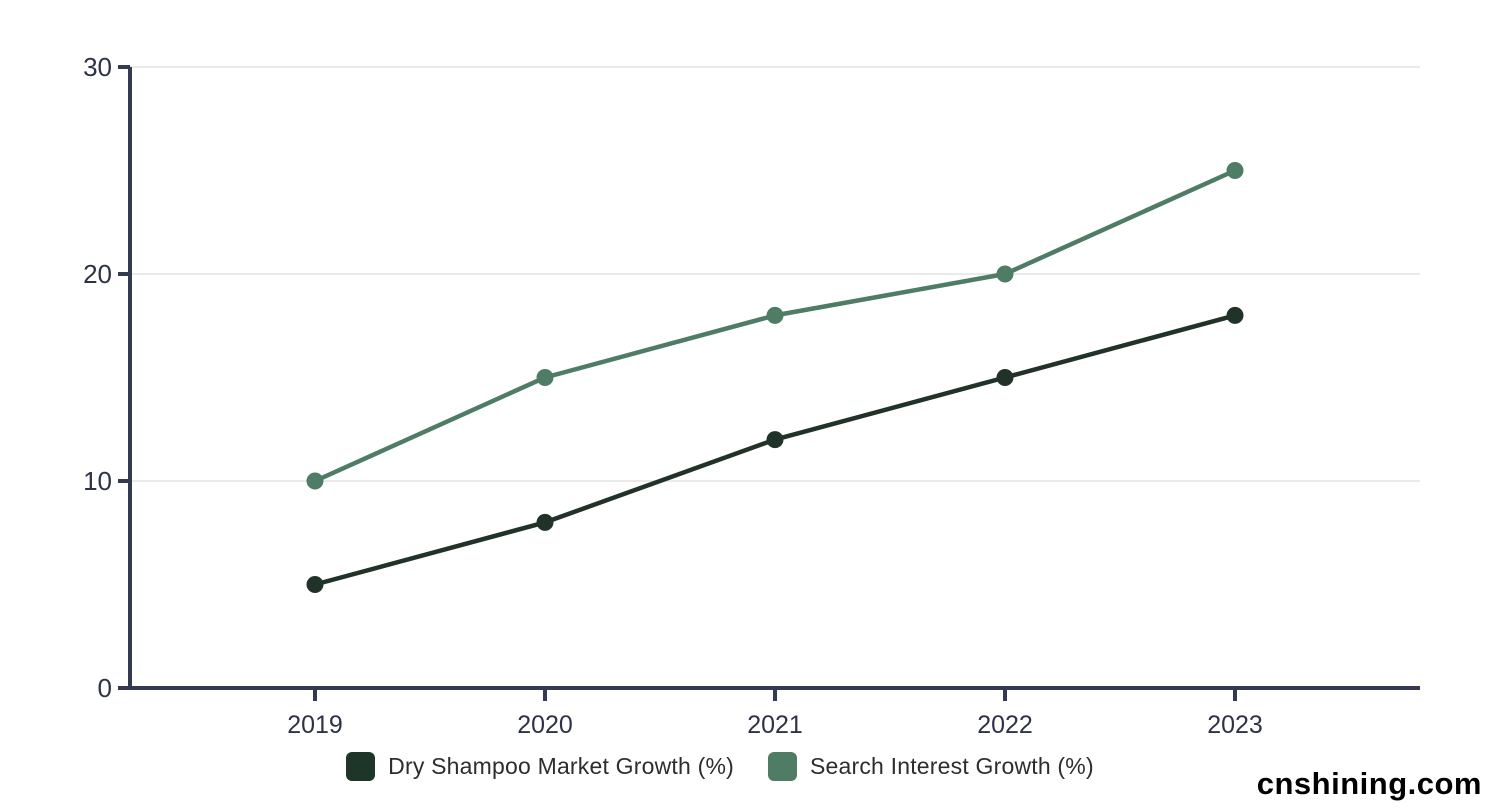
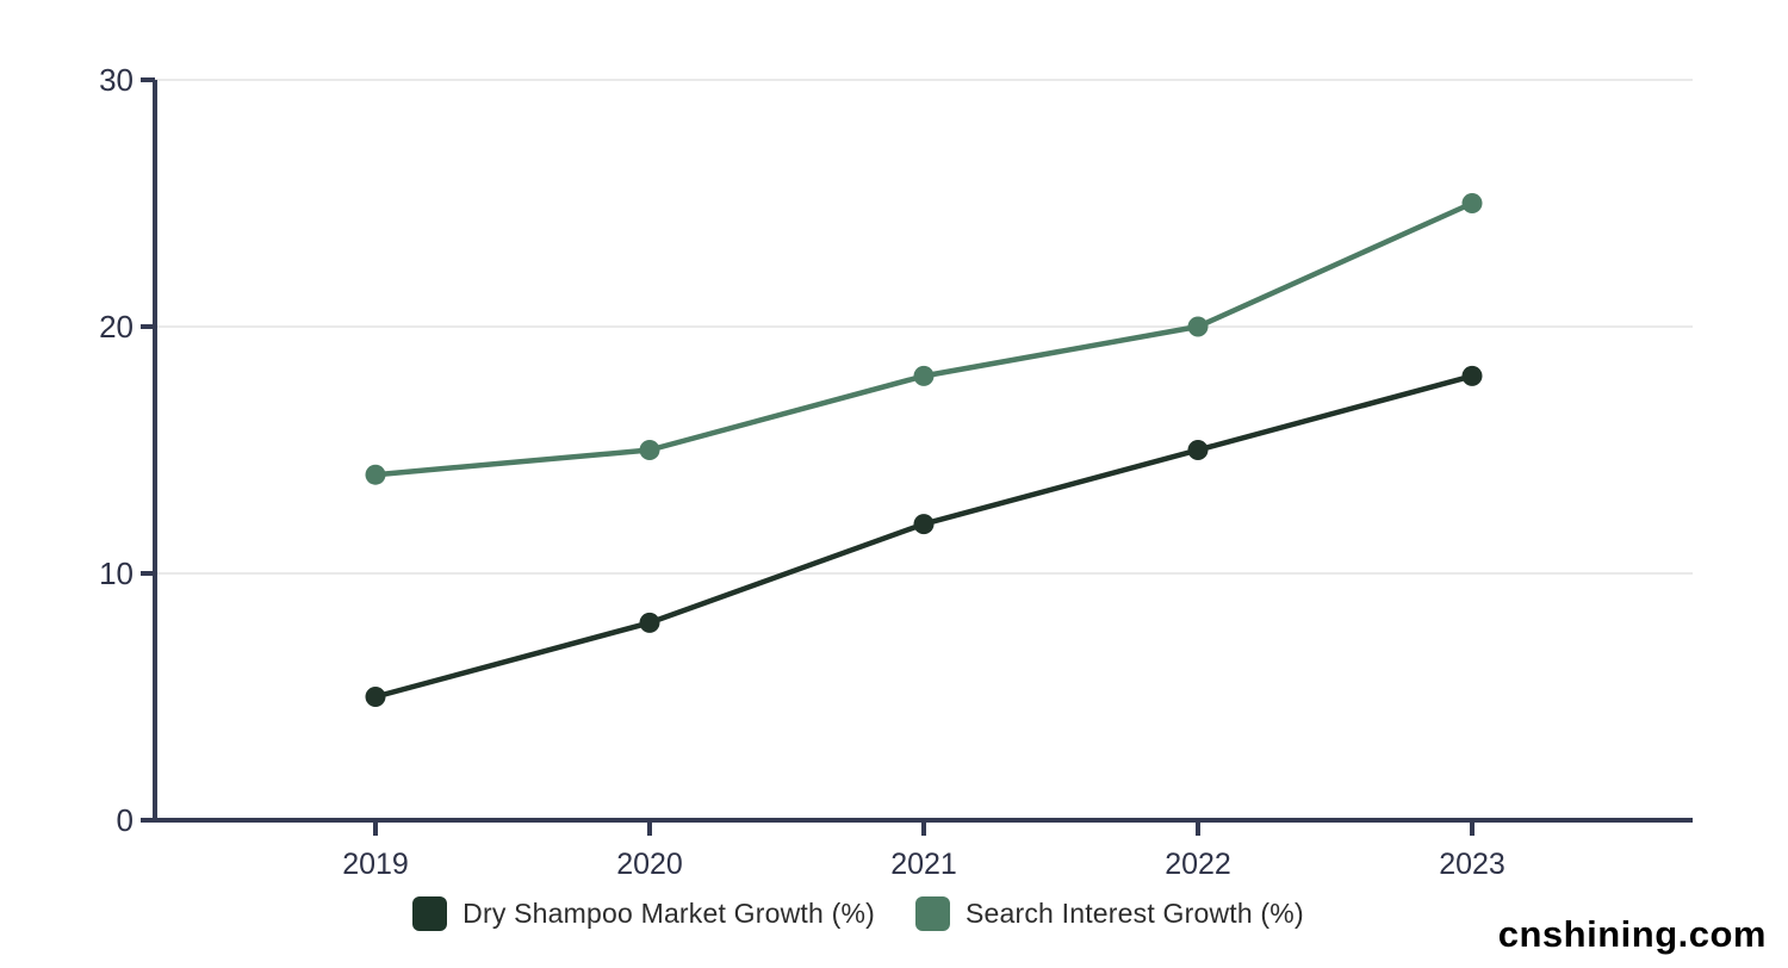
Search Interest Growth (%)/2019: 10 -> 14
